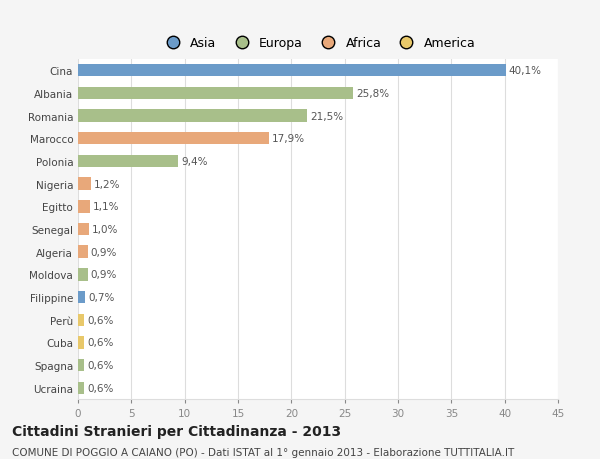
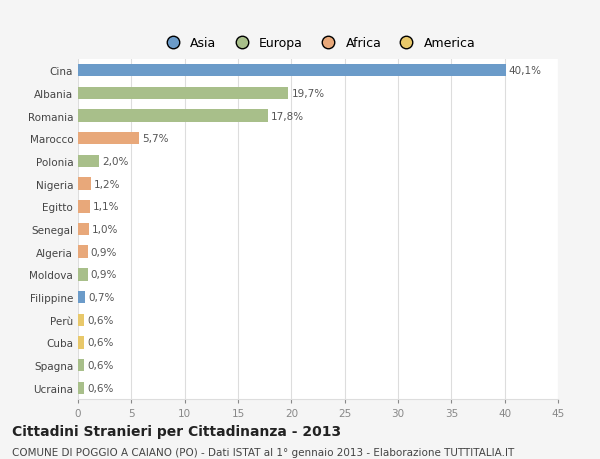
Albania: 25,8% -> 19,7%
Romania: 21,5% -> 17,8%
Marocco: 17,9% -> 5,7%
Polonia: 9,4% -> 2,0%
